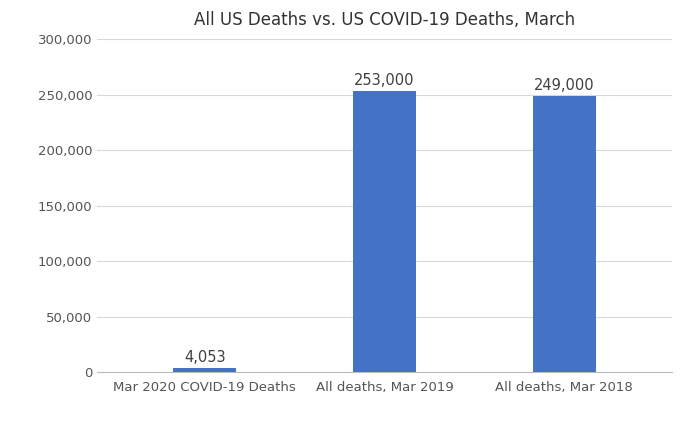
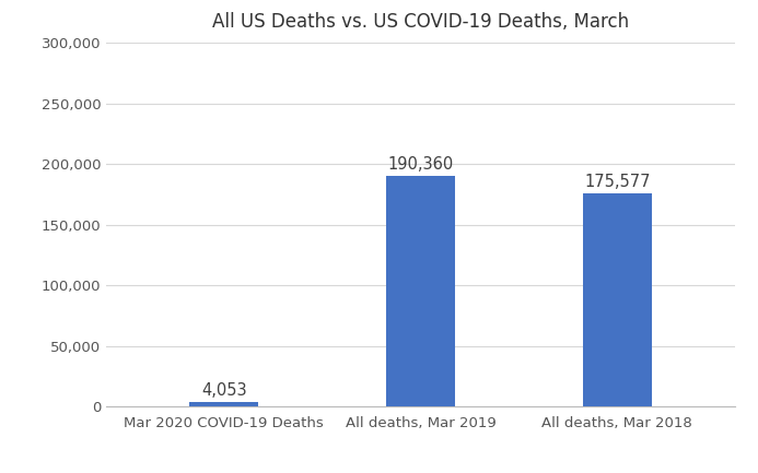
All deaths, Mar 2019: 253,000 -> 190,360
All deaths, Mar 2018: 249,000 -> 175,577
